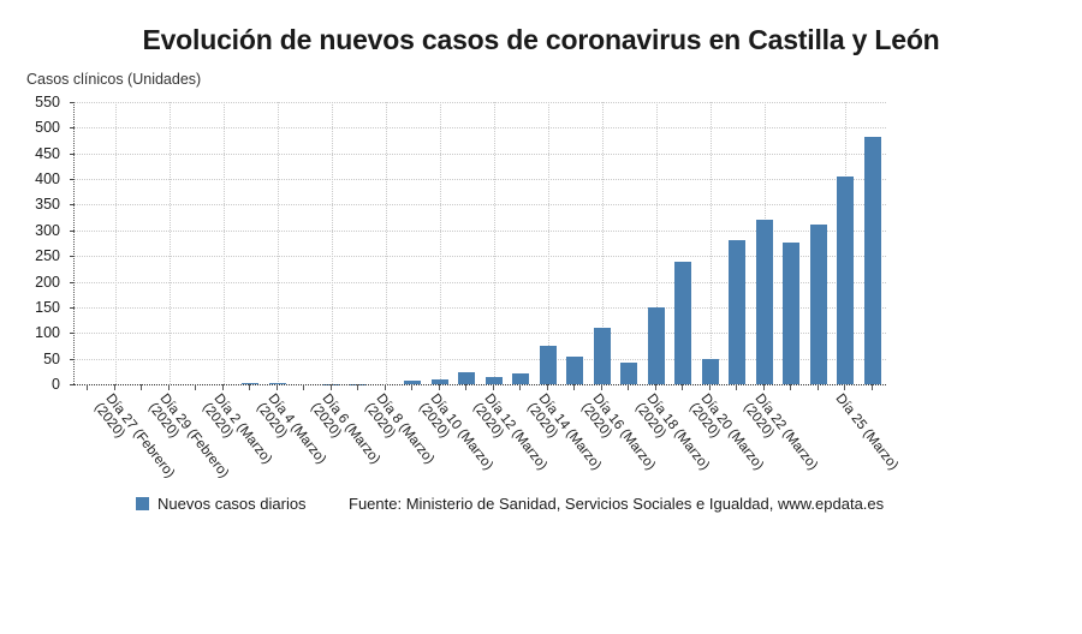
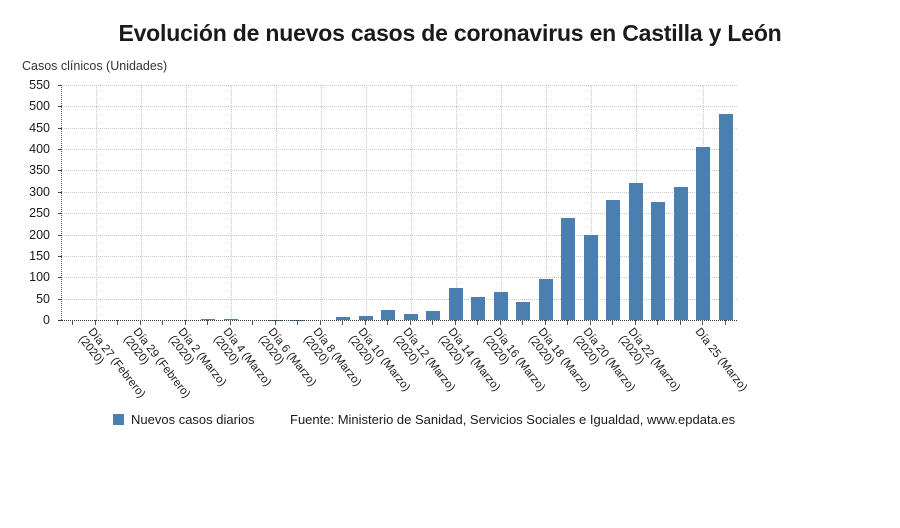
Día 16 (Marzo) (2020): 110 -> 60
Día 18 (Marzo) (2020): 150 -> 100
Día 20 (Marzo) (2020): 50 -> 200
